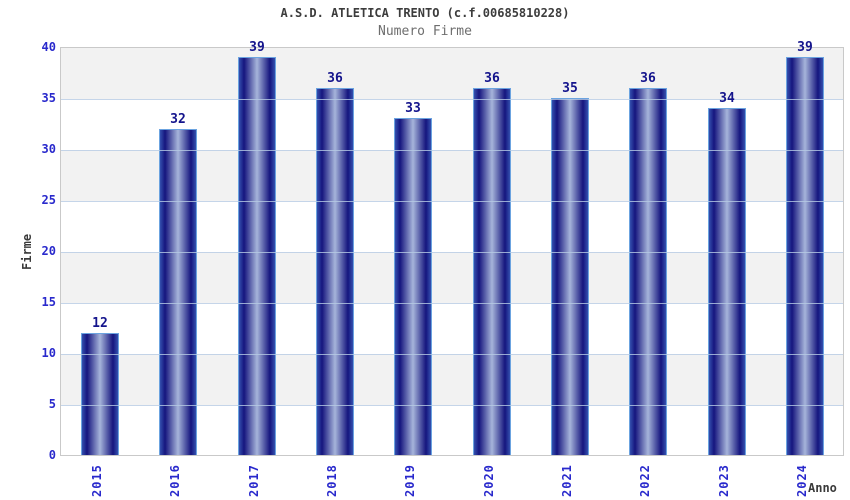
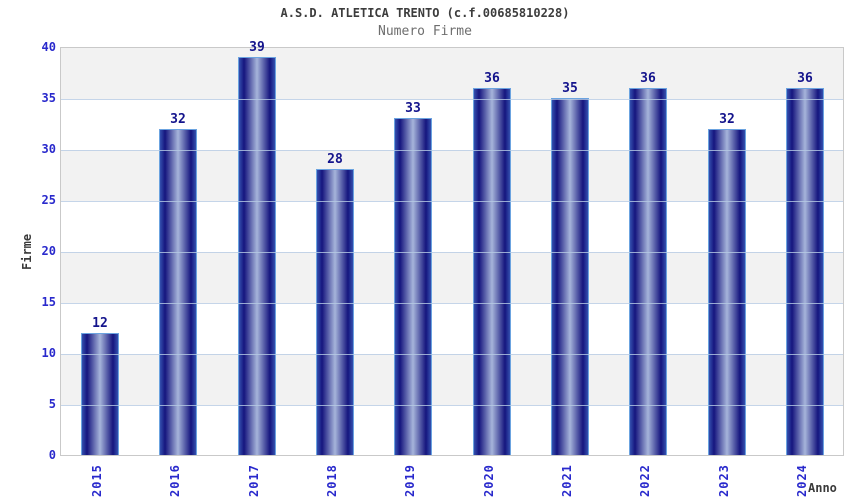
2018: 36 -> 28
2023: 34 -> 32
2024: 39 -> 36
